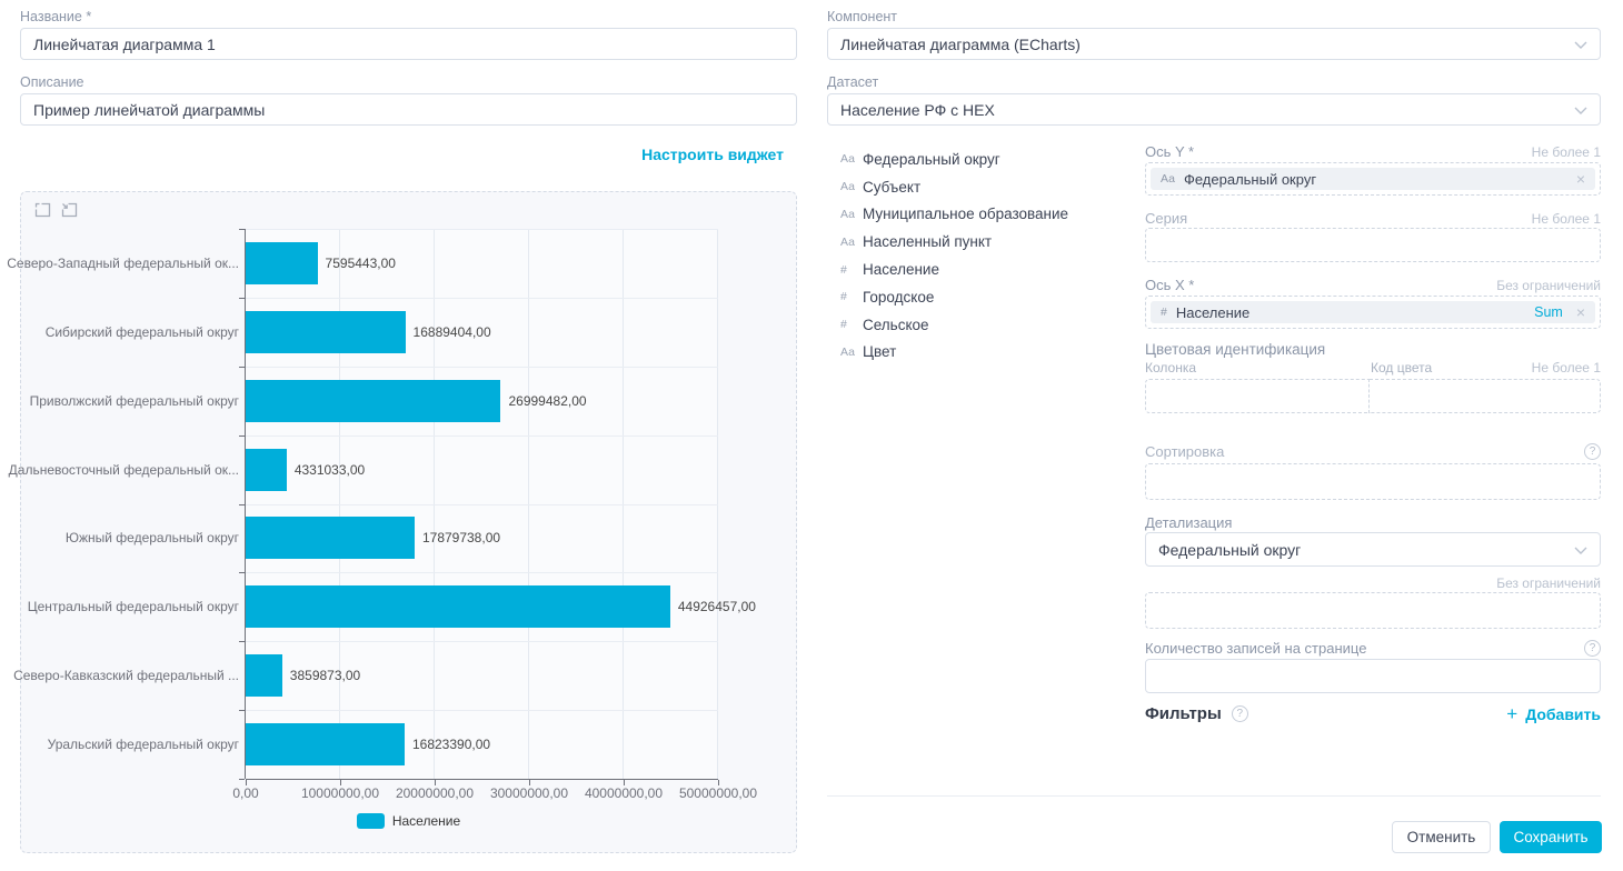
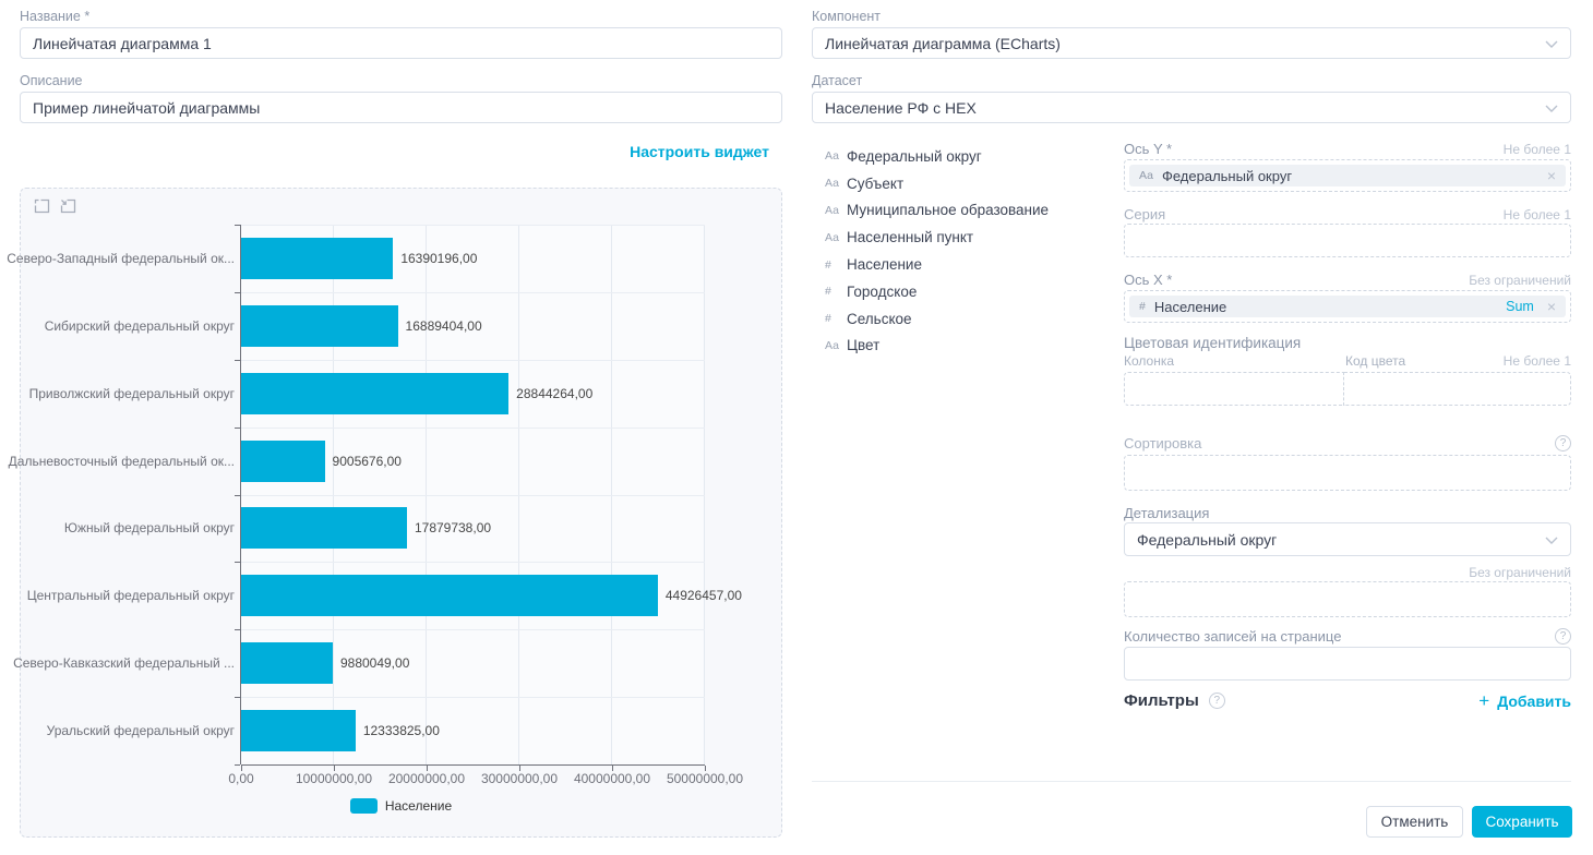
Северо-Западный федеральный ок...: 7595443,00 -> 16390196,00
Приволжский федеральный округ: 26999482,00 -> 28844264,00
Дальневосточный федеральный ок...: 4331033,00 -> 9005676,00
Северо-Кавказский федеральный ...: 3859873,00 -> 9880049,00
Уральский федеральный округ: 16823390,00 -> 12333825,00
